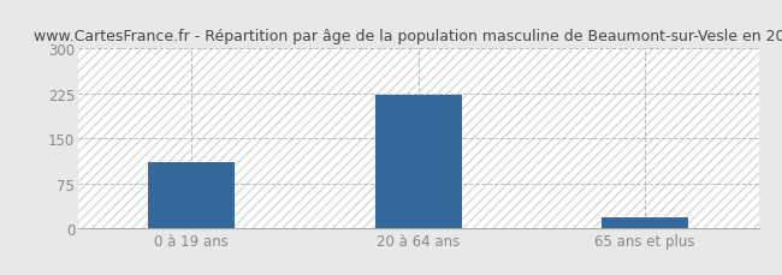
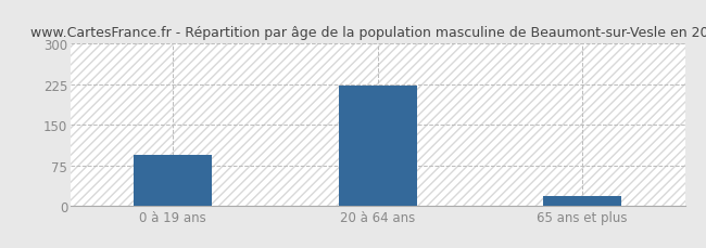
0 à 19 ans: 110 -> 95
